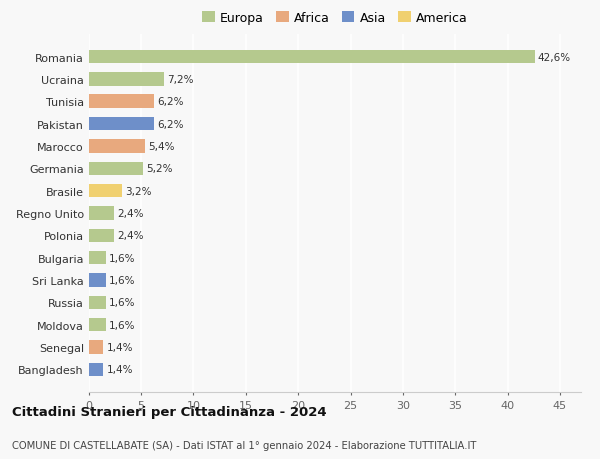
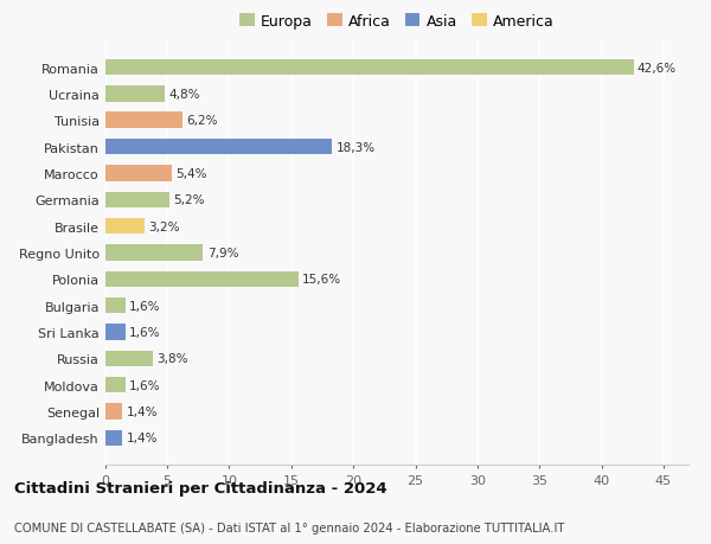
Ucraina: 7,2% -> 4,8%
Pakistan: 6,2% -> 18,3%
Regno Unito: 2,4% -> 7,9%
Polonia: 2,4% -> 15,6%
Russia: 1,6% -> 3,8%
